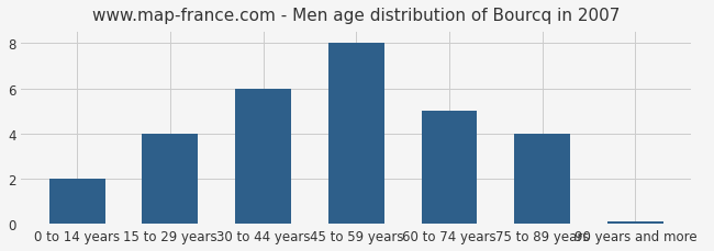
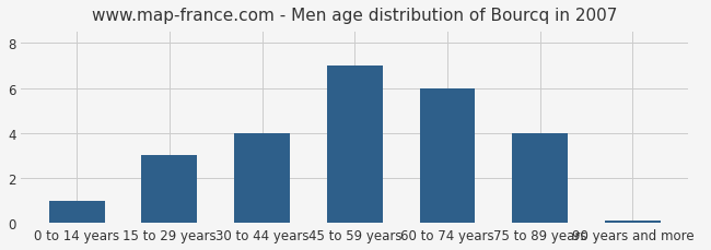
0 to 14 years: 2.0 -> 1.0
15 to 29 years: 4.0 -> 3.0
30 to 44 years: 6.0 -> 4.0
45 to 59 years: 8.0 -> 7.0
60 to 74 years: 5.0 -> 6.0
